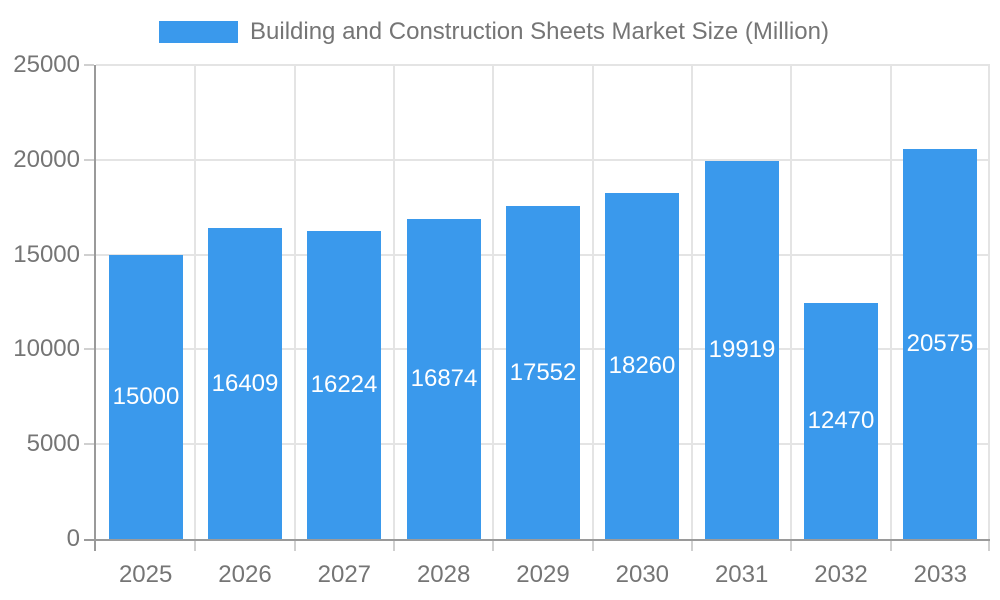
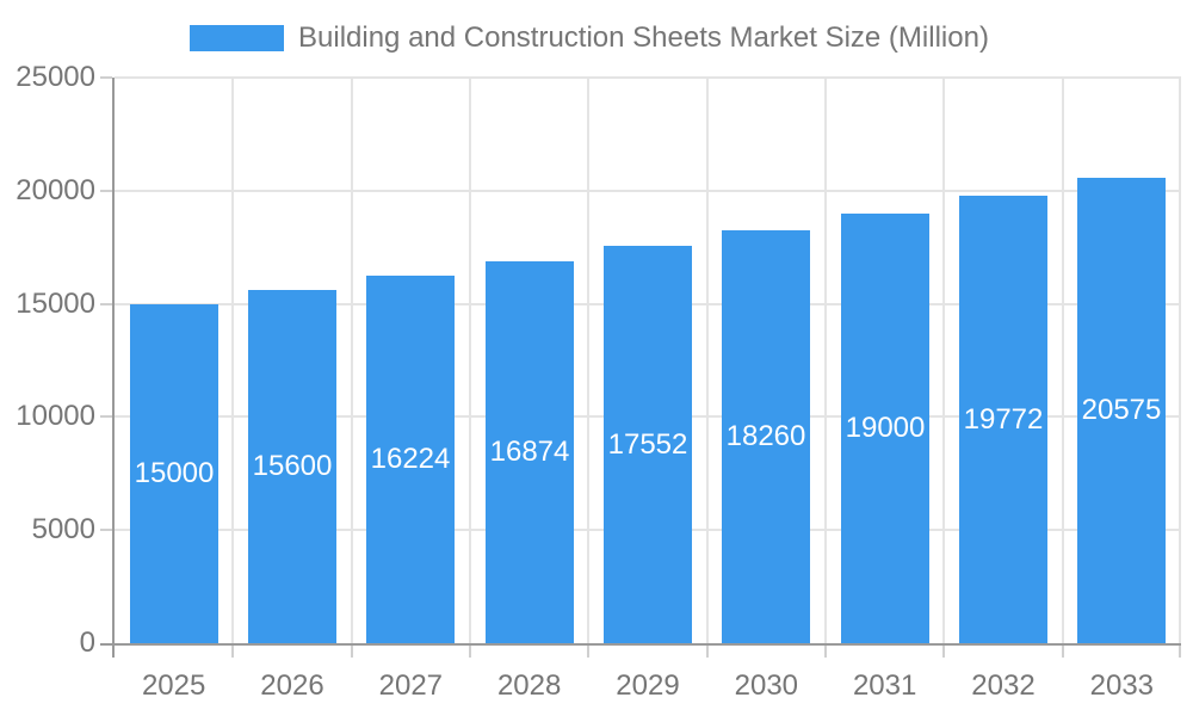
2026: 16409 -> 15600
2031: 19919 -> 19000
2032: 12470 -> 19772
